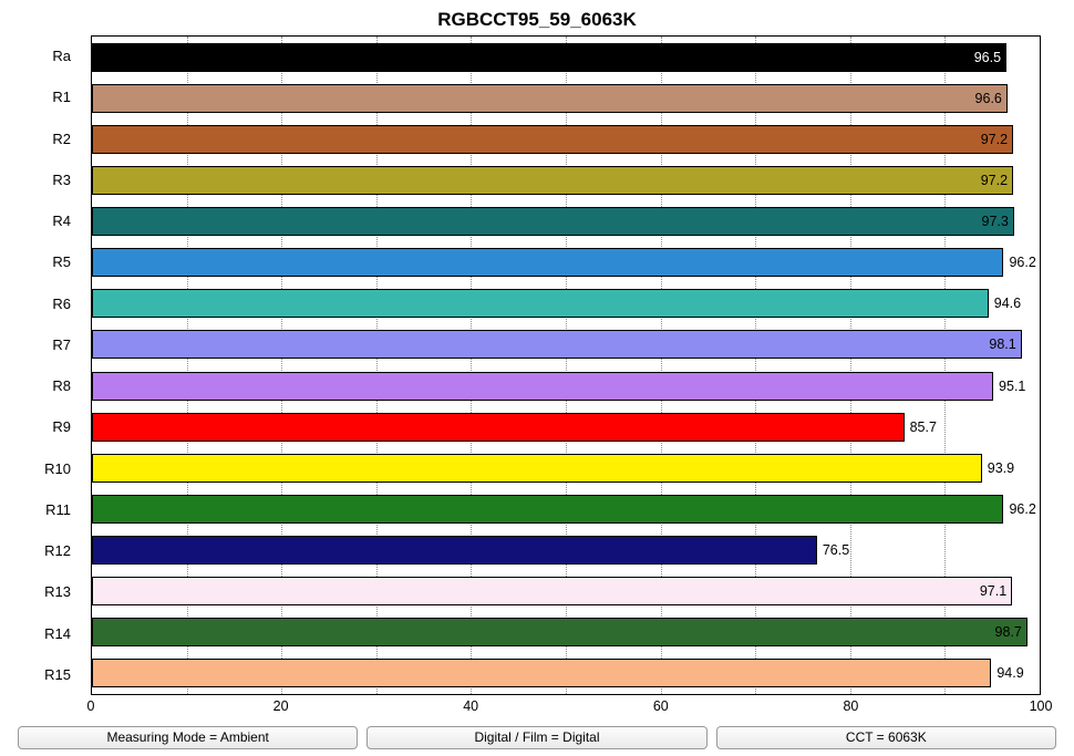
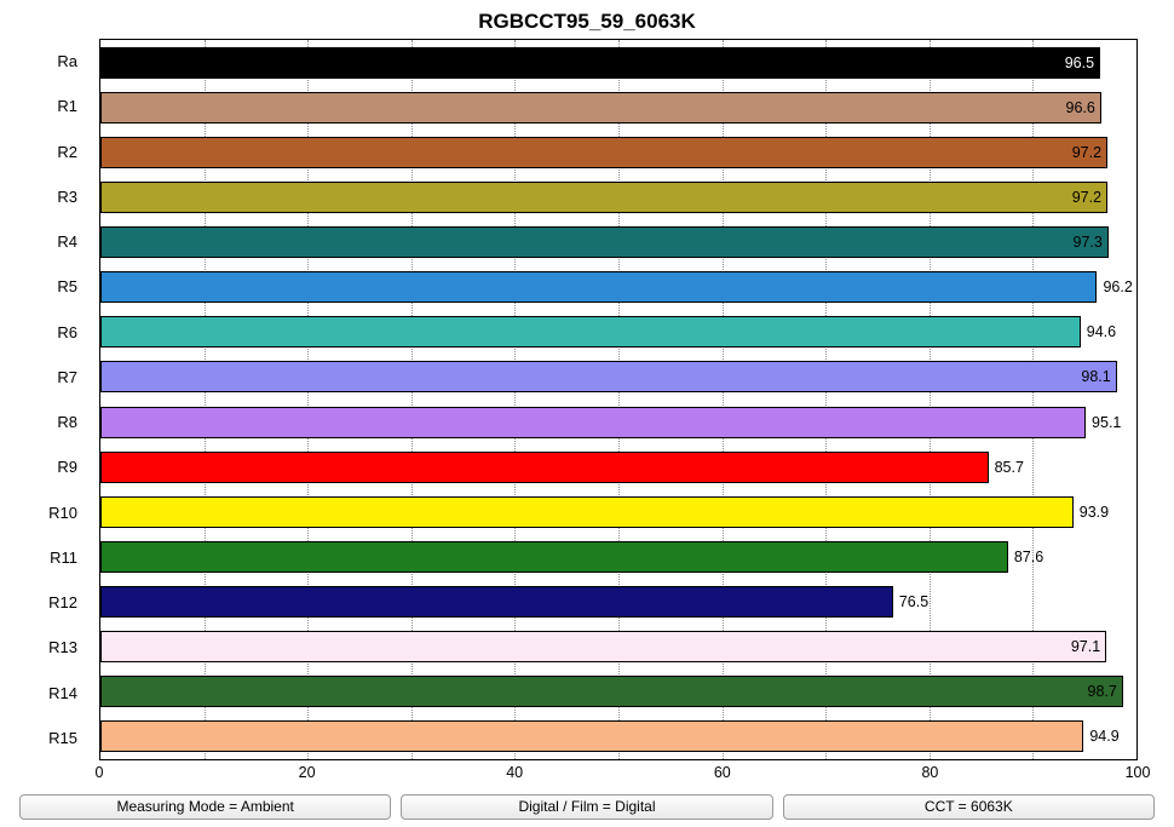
R11: 96.2 -> 87.6
